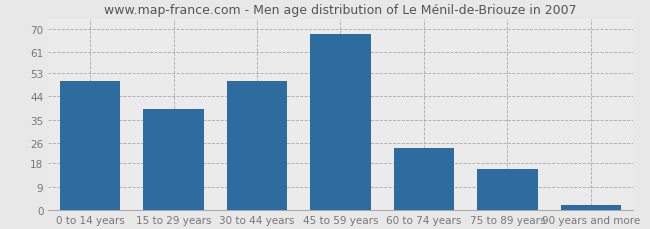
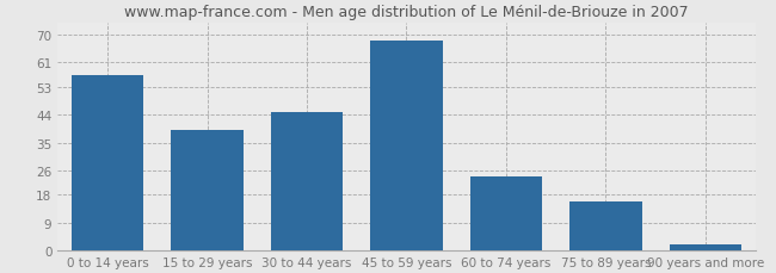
0 to 14 years: 50 -> 57
30 to 44 years: 50 -> 45
